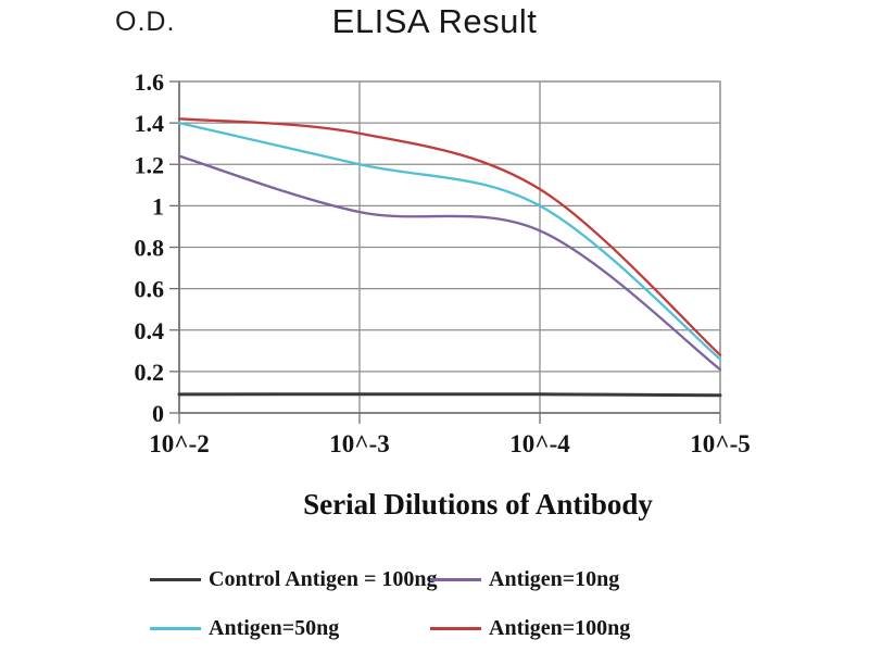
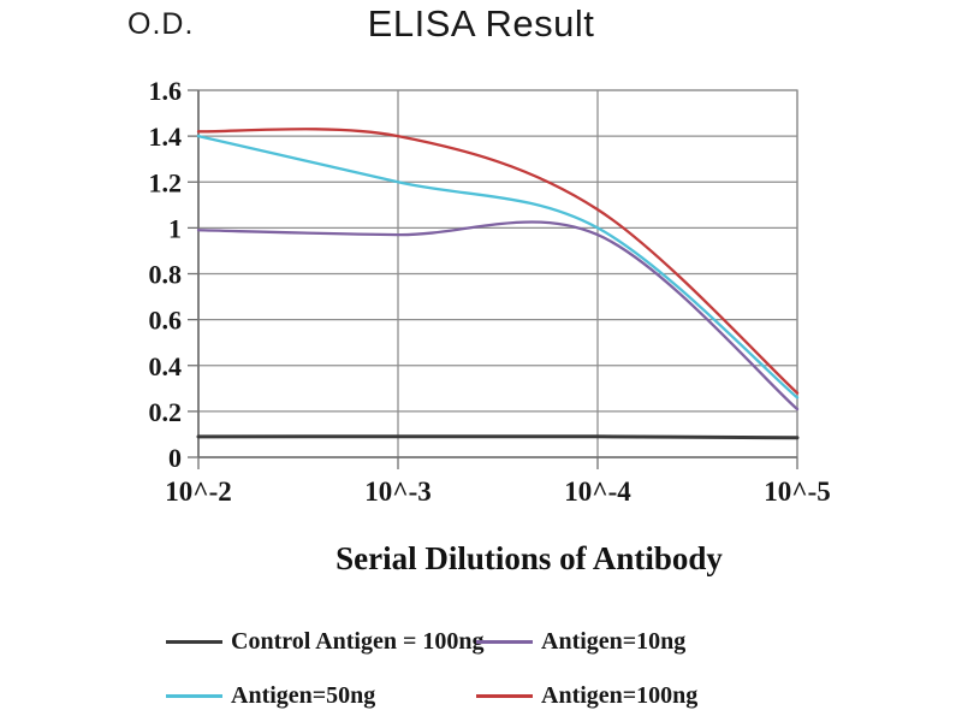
Antigen=10ng/10^-2: 1.24 -> 0.99
Antigen=100ng/10^-3: 1.35 -> 1.40
Antigen=10ng/10^-4: 0.88 -> 0.97
